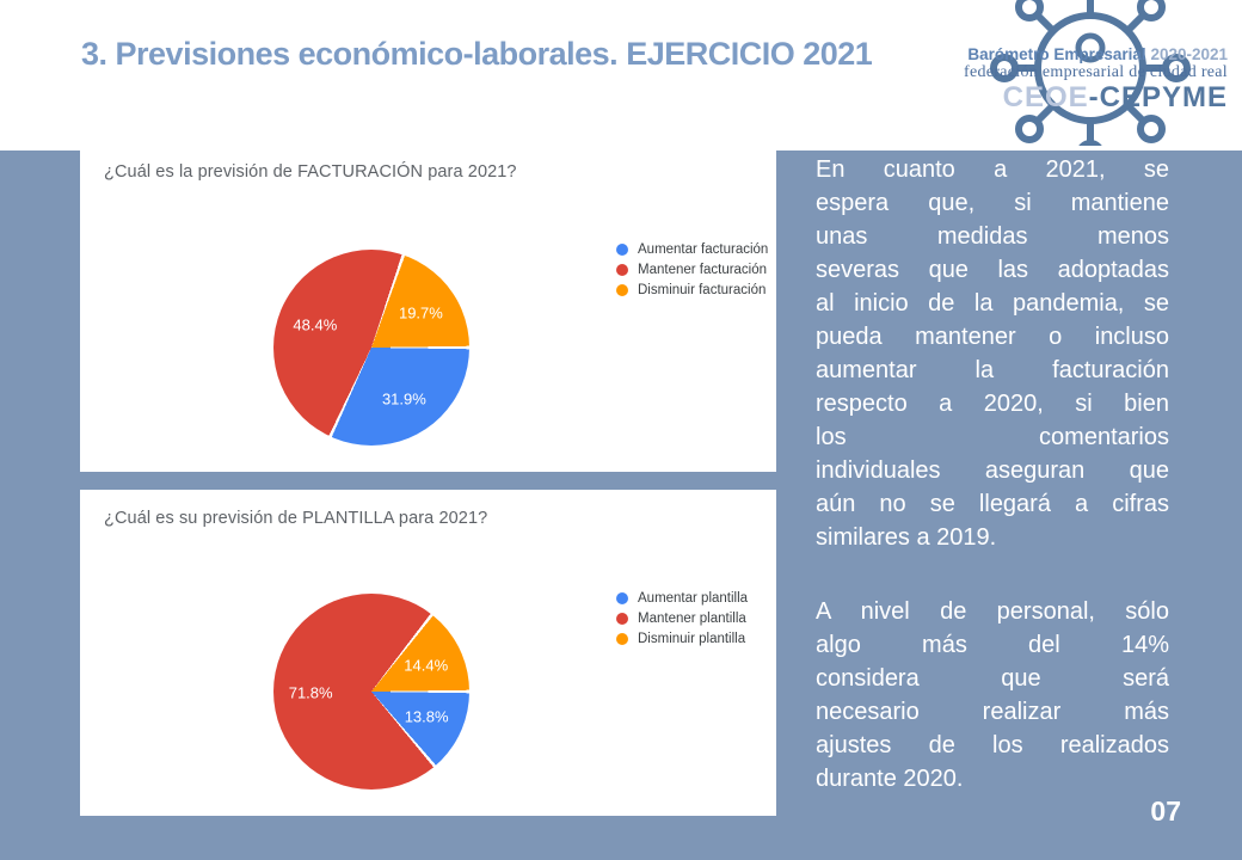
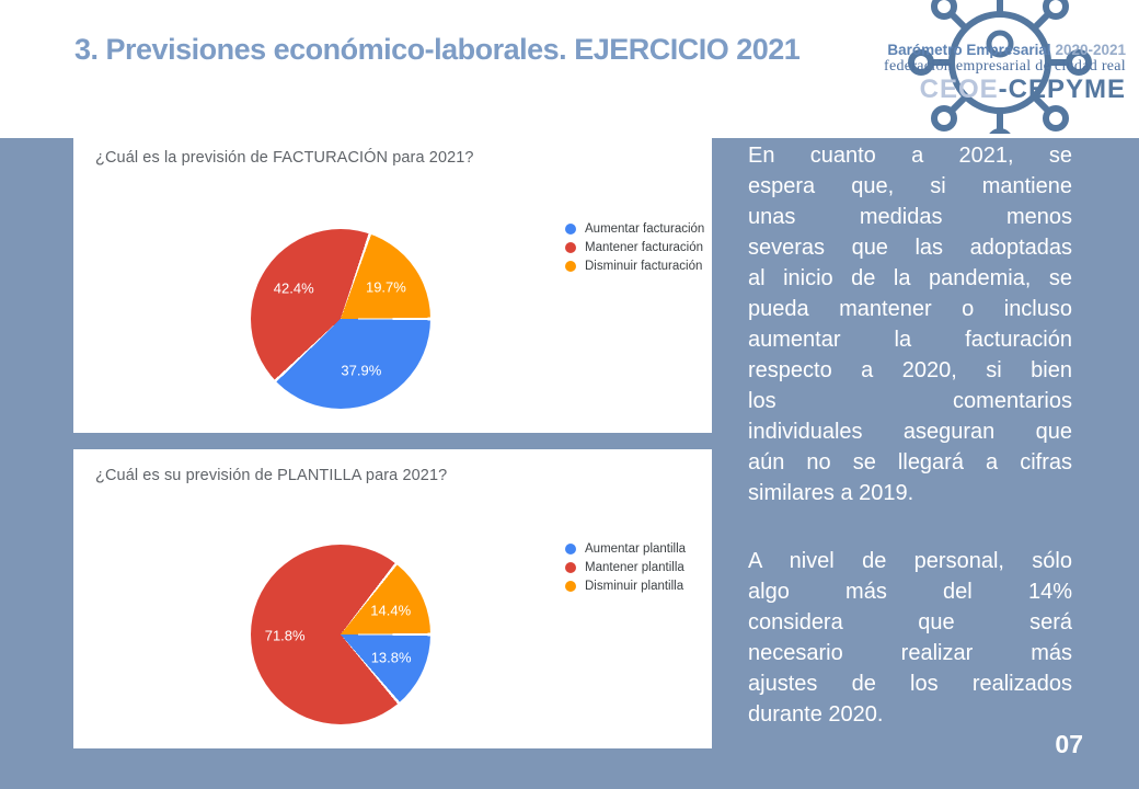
¿Cuál es la previsión de FACTURACIÓN para 2021?/Aumentar facturación: 31.9% -> 37.9%
¿Cuál es la previsión de FACTURACIÓN para 2021?/Mantener facturación: 48.4% -> 42.4%
